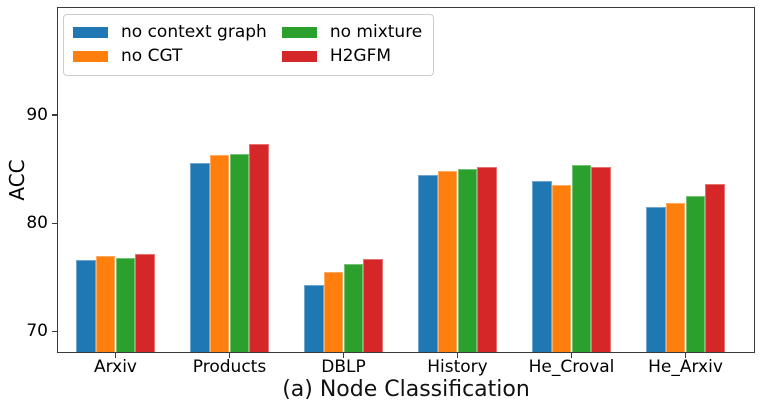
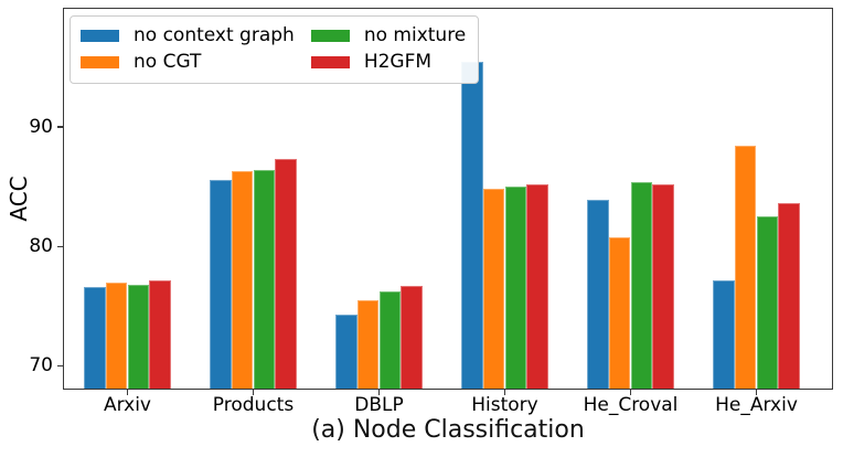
no context graph/History: 84.5 -> 95.5
no CGT/He_Croval: 83.5 -> 80.8
no context graph/He_Arxiv: 81.5 -> 77.2
no CGT/He_Arxiv: 81.9 -> 88.4
